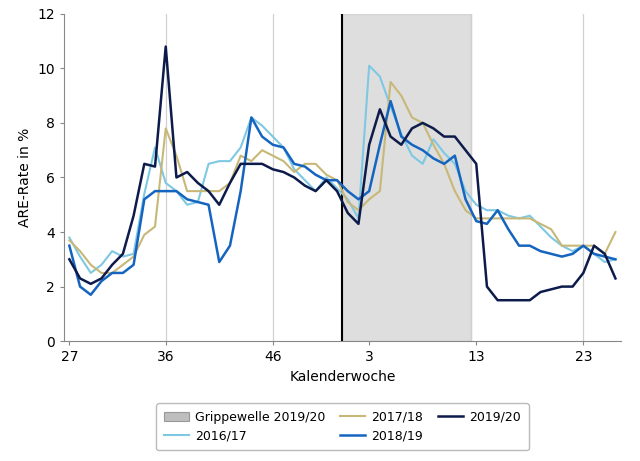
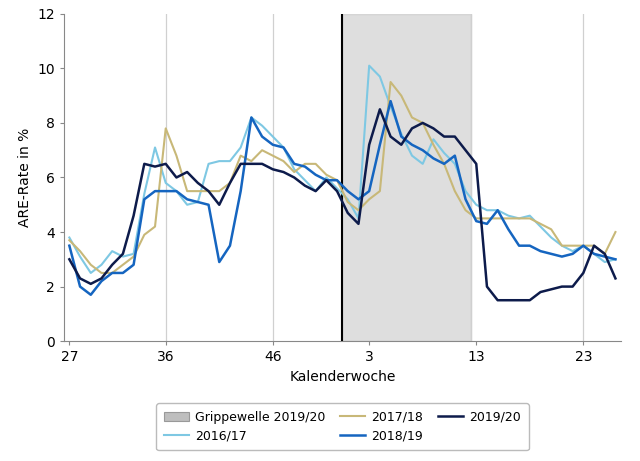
2019/20/36: 10.8 -> 6.5
